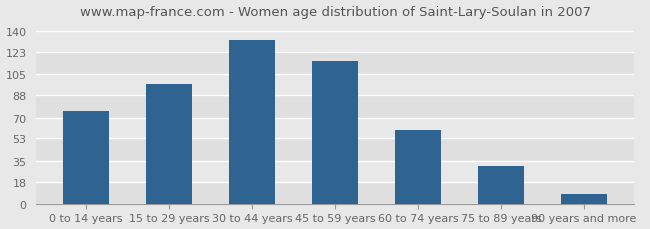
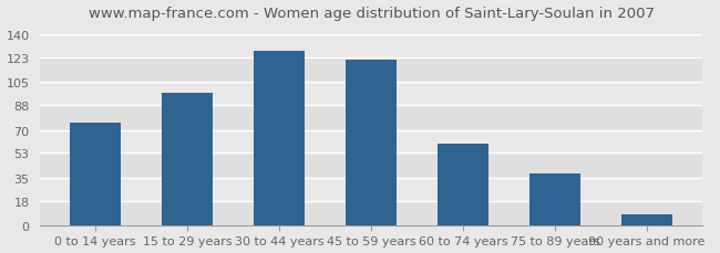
30 to 44 years: 133 -> 128
45 to 59 years: 116 -> 122
75 to 89 years: 31 -> 38
